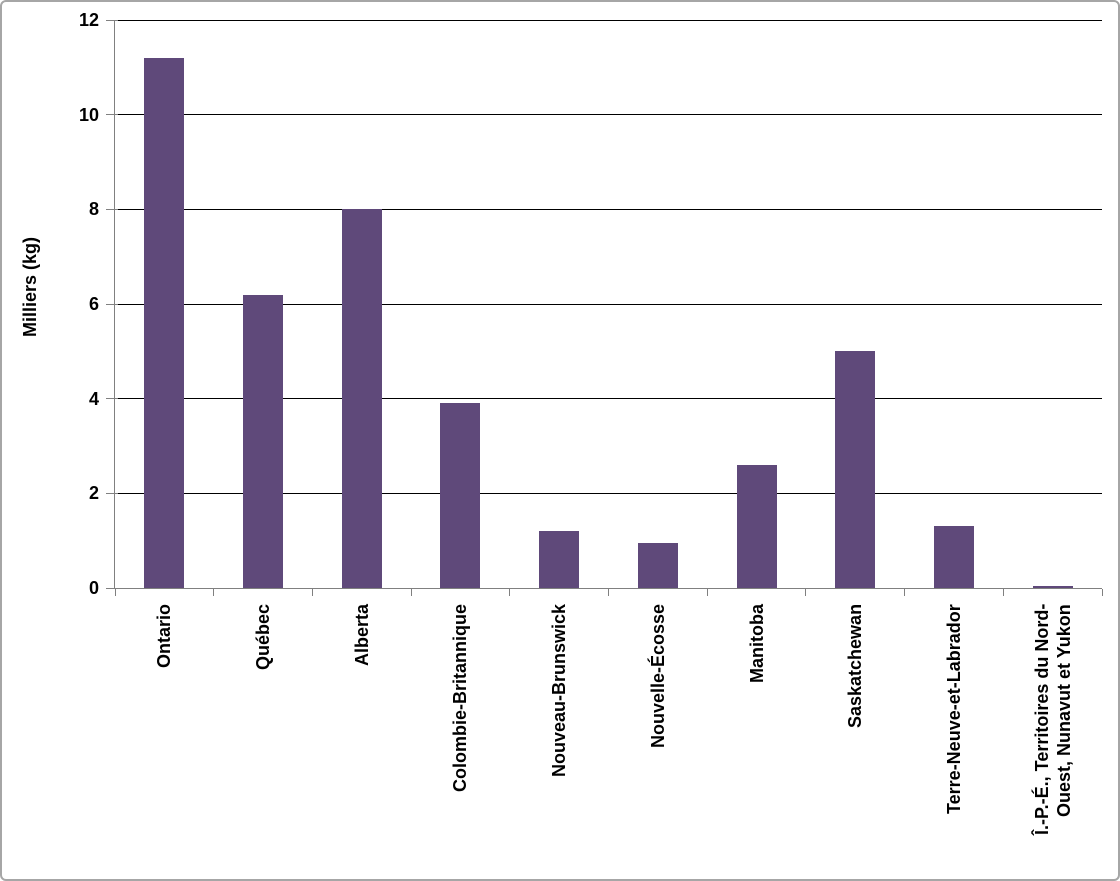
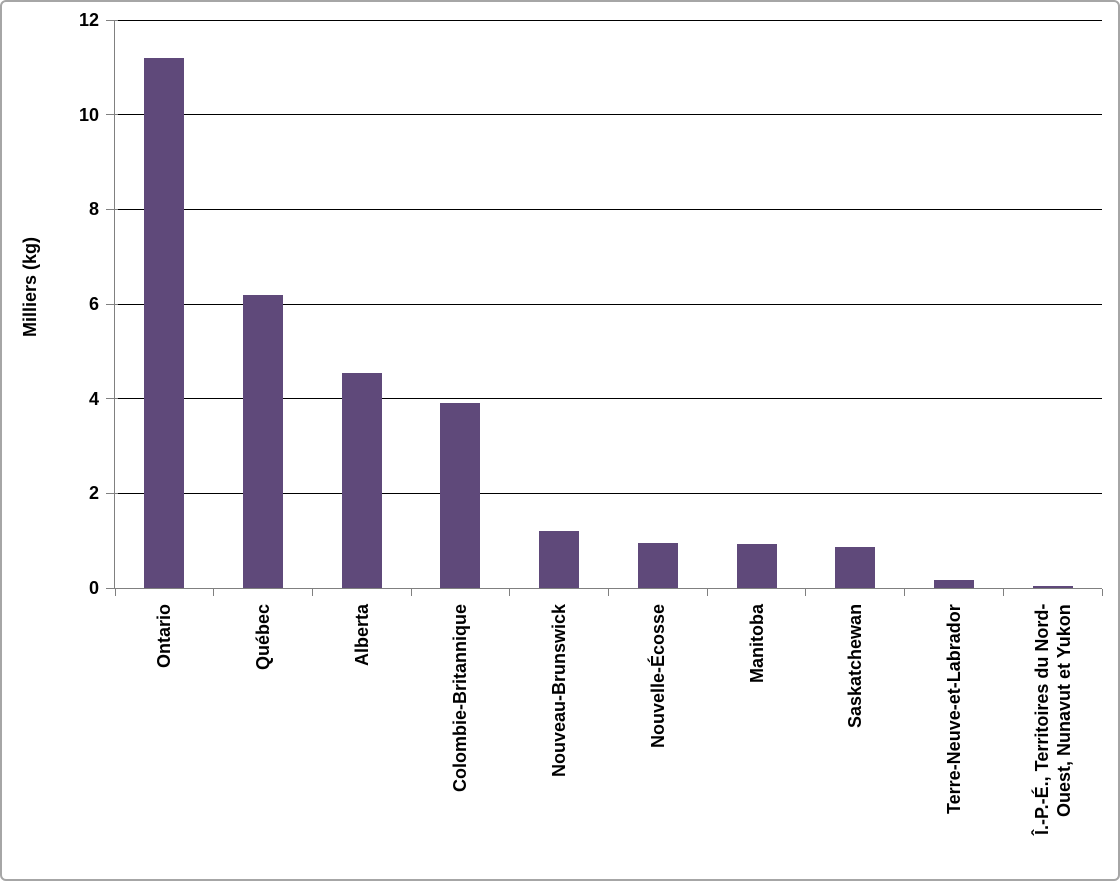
Alberta: 8.0 -> 4.5
Manitoba: 2.6 -> 0.9
Saskatchewan: 5.0 -> 0.9
Terre-Neuve-et-Labrador: 1.3 -> 0.2
